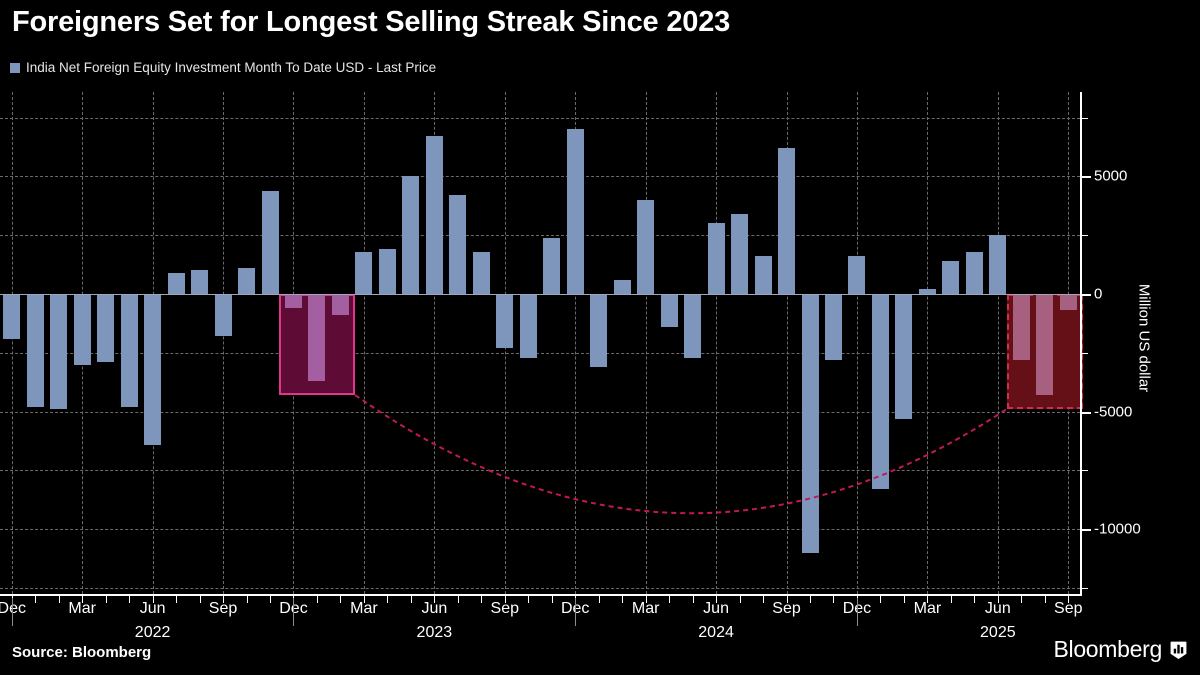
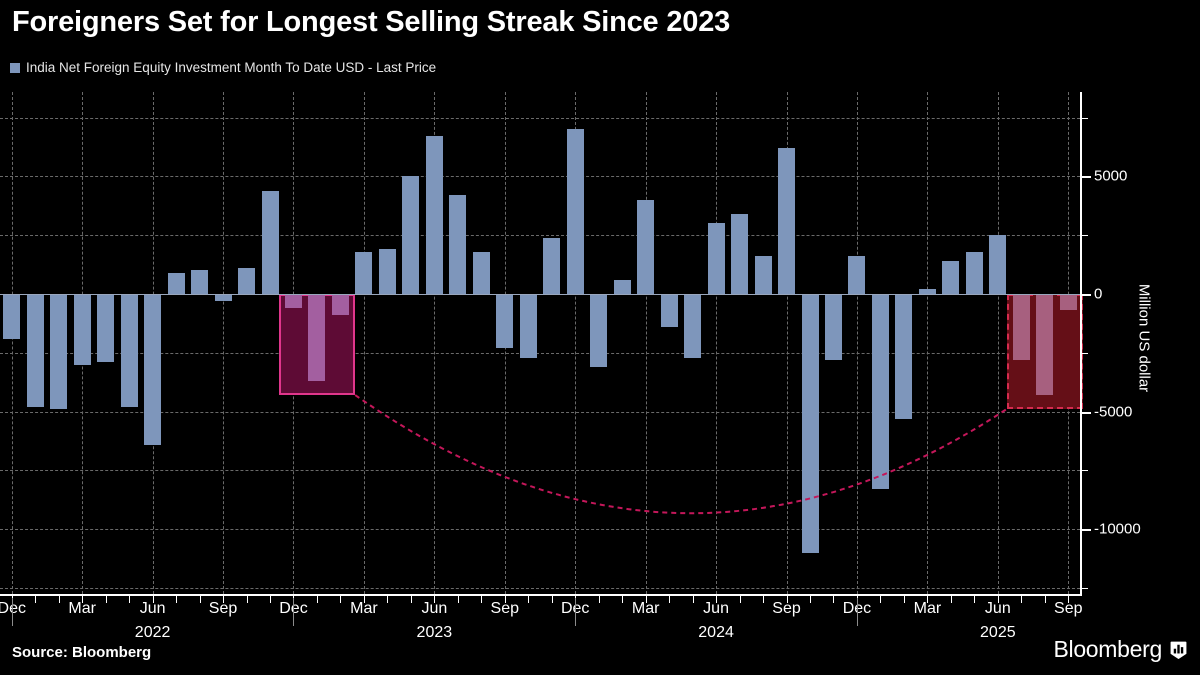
Sep 2022: -1800 -> -300
